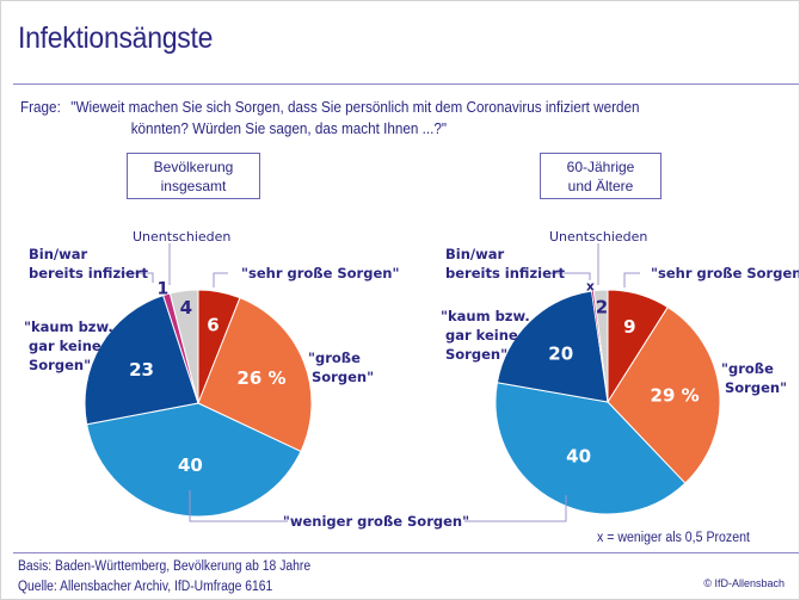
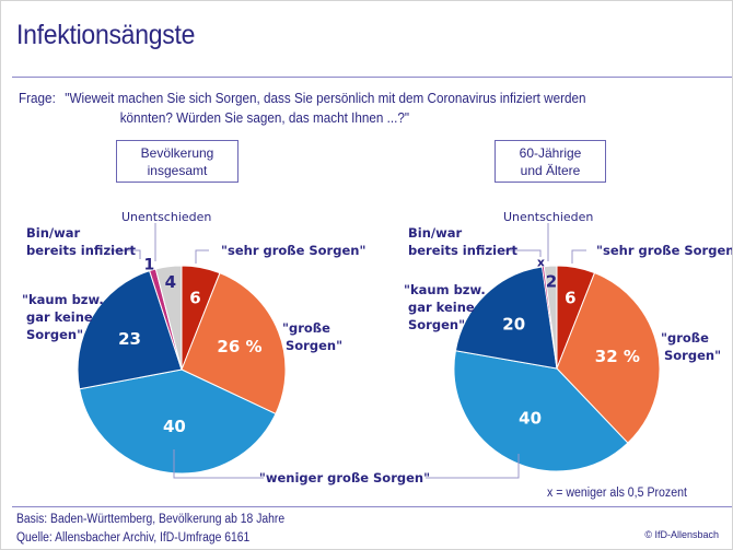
60-Jährige und Ältere/"sehr große Sorgen": 9 -> 6
60-Jährige und Ältere/"große Sorgen": 29 -> 32
